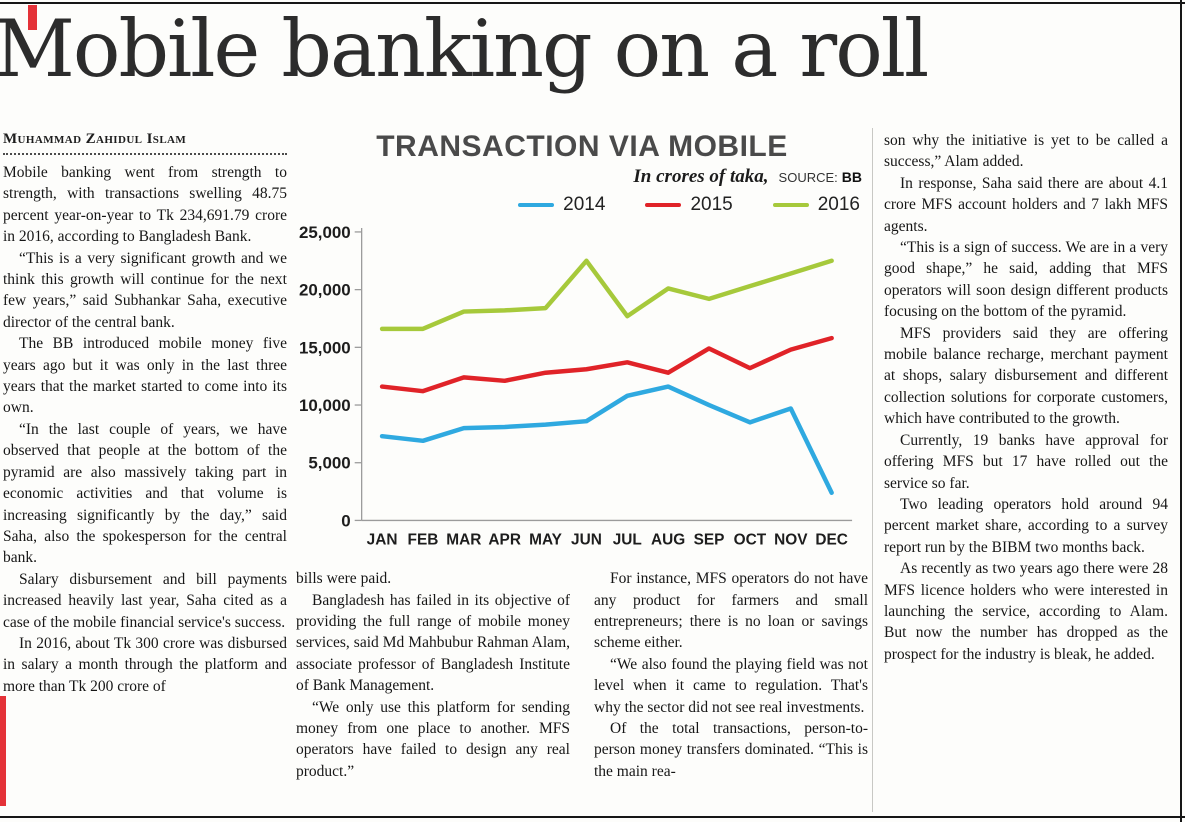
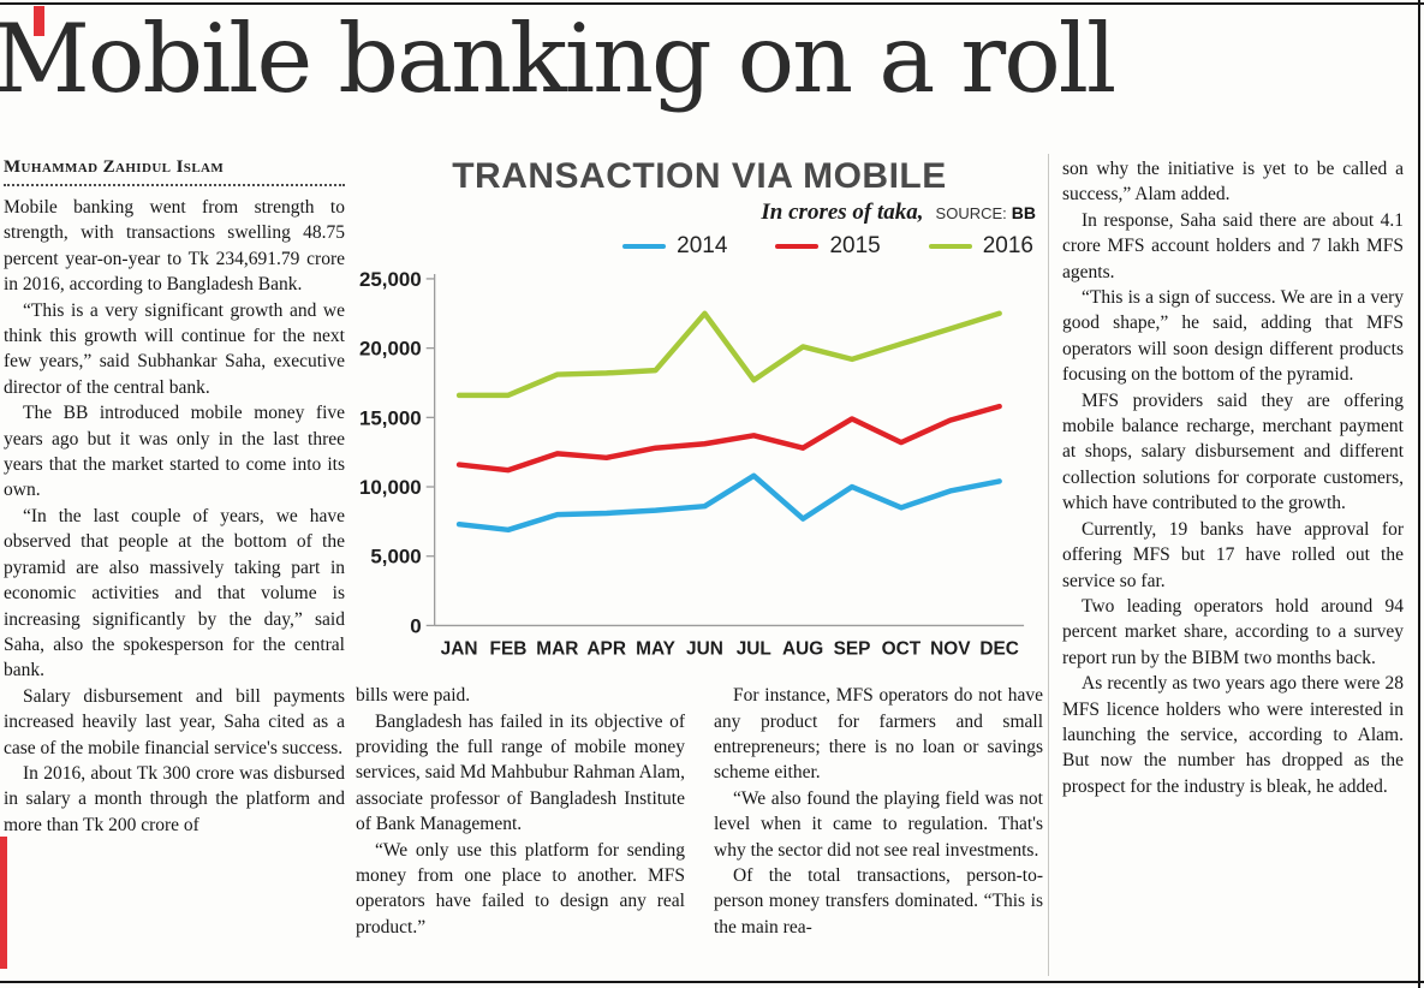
2014/AUG: 11600 -> 7700
2014/DEC: 2400 -> 10400
